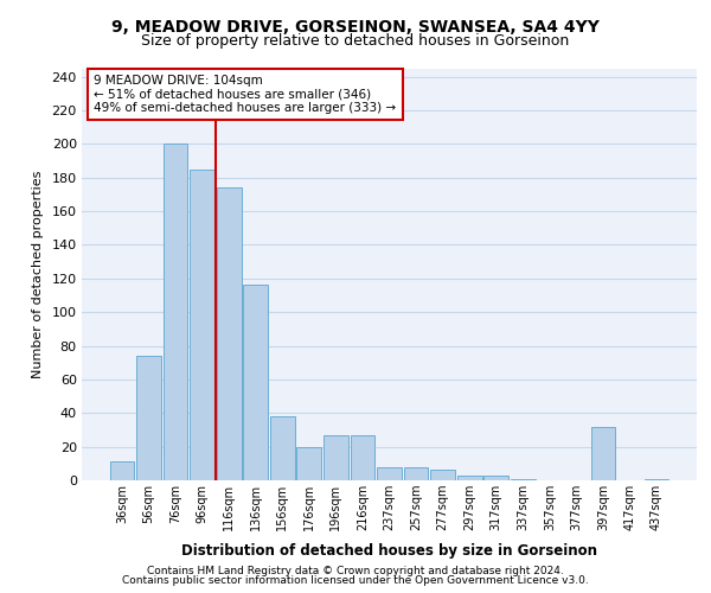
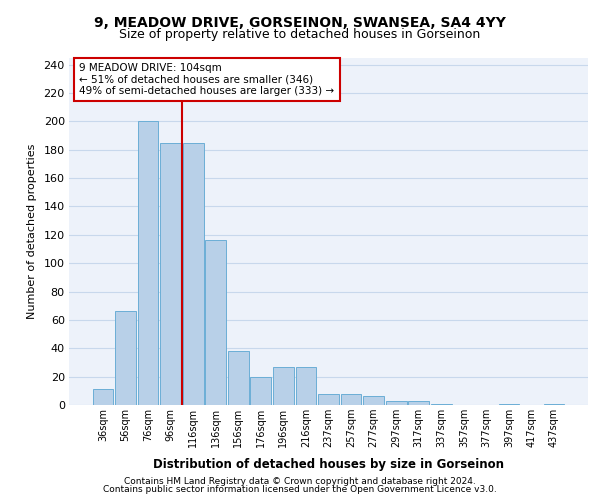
56sqm: 74 -> 66
116sqm: 174 -> 185
397sqm: 32 -> 1
